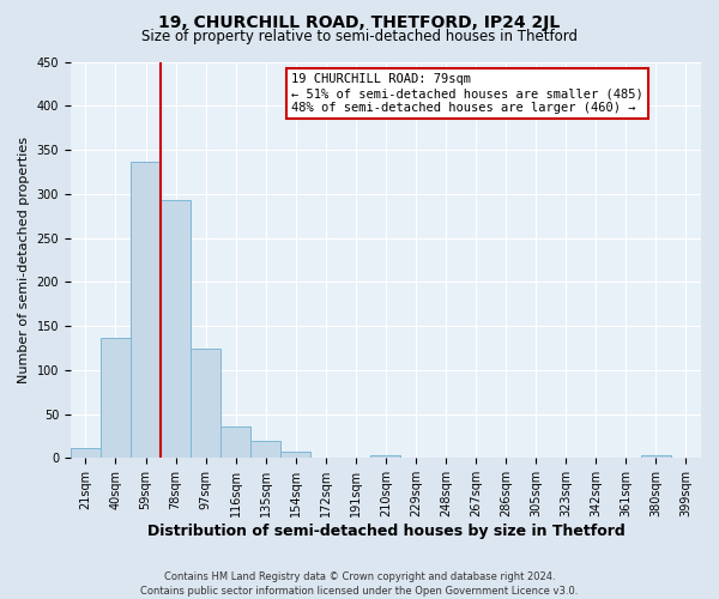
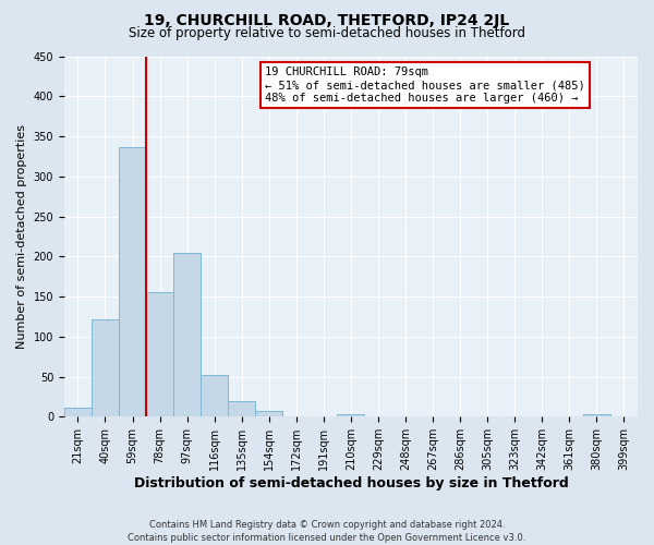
40sqm: 137 -> 122
78sqm: 293 -> 156
97sqm: 124 -> 204
116sqm: 36 -> 52
